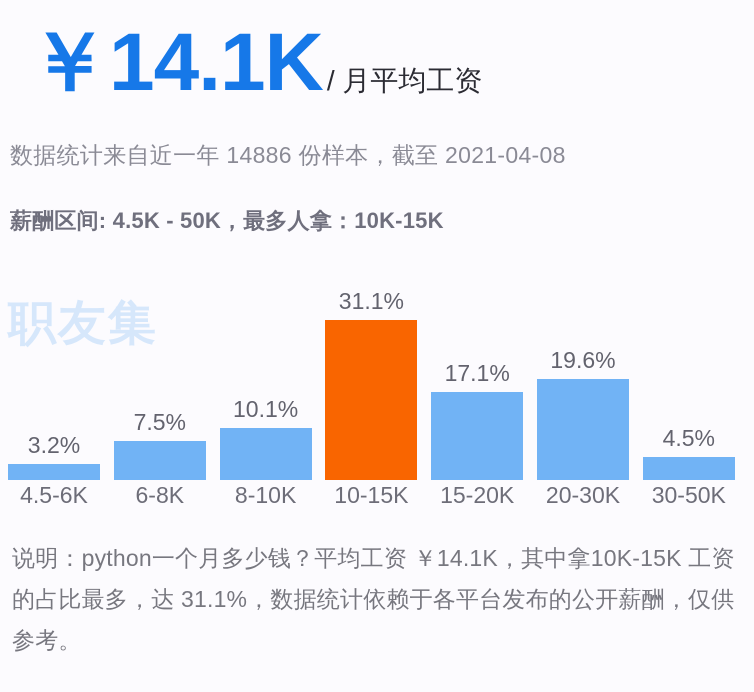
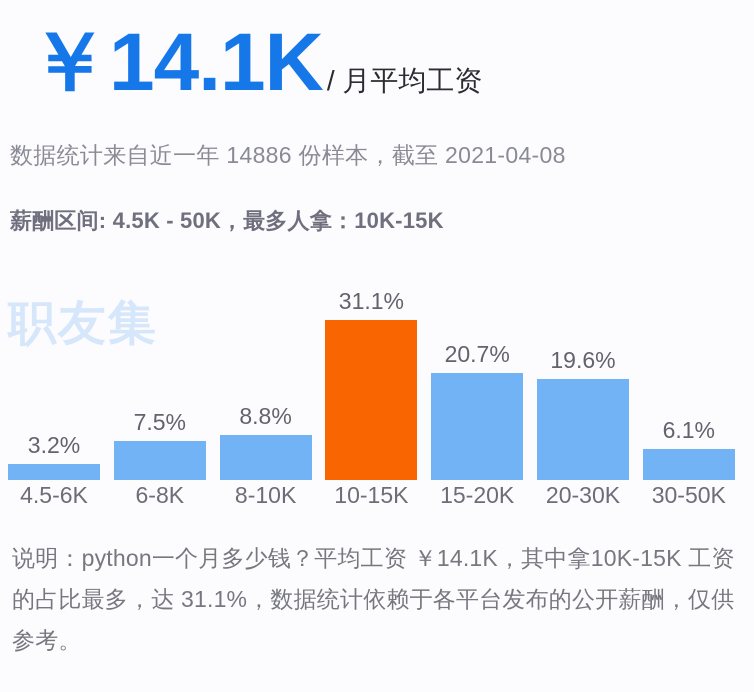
8-10K: 10.1% -> 8.8%
15-20K: 17.1% -> 20.7%
30-50K: 4.5% -> 6.1%
